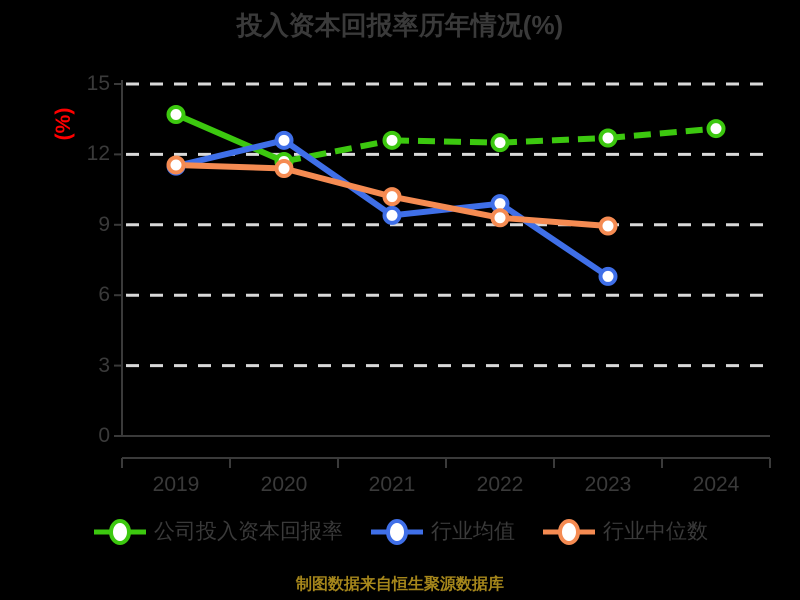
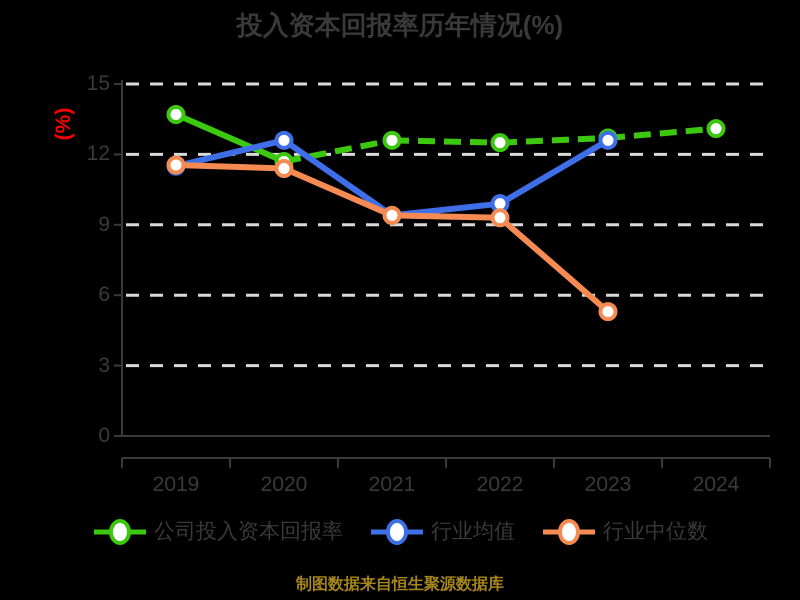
行业中位数/2021: 10.2 -> 9.4
行业均值/2023: 6.8 -> 12.6
行业中位数/2023: 8.9 -> 5.3
